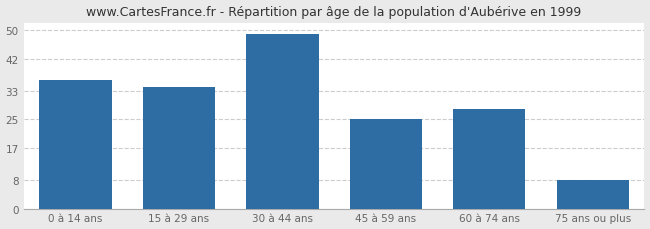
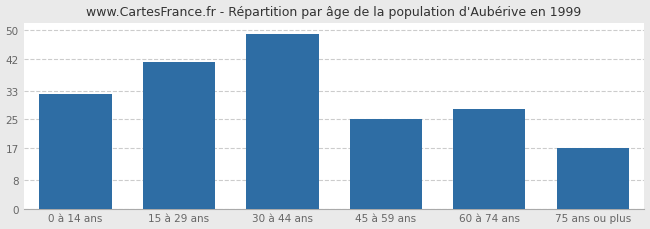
0 à 14 ans: 36 -> 32
15 à 29 ans: 34 -> 41
75 ans ou plus: 8 -> 17
